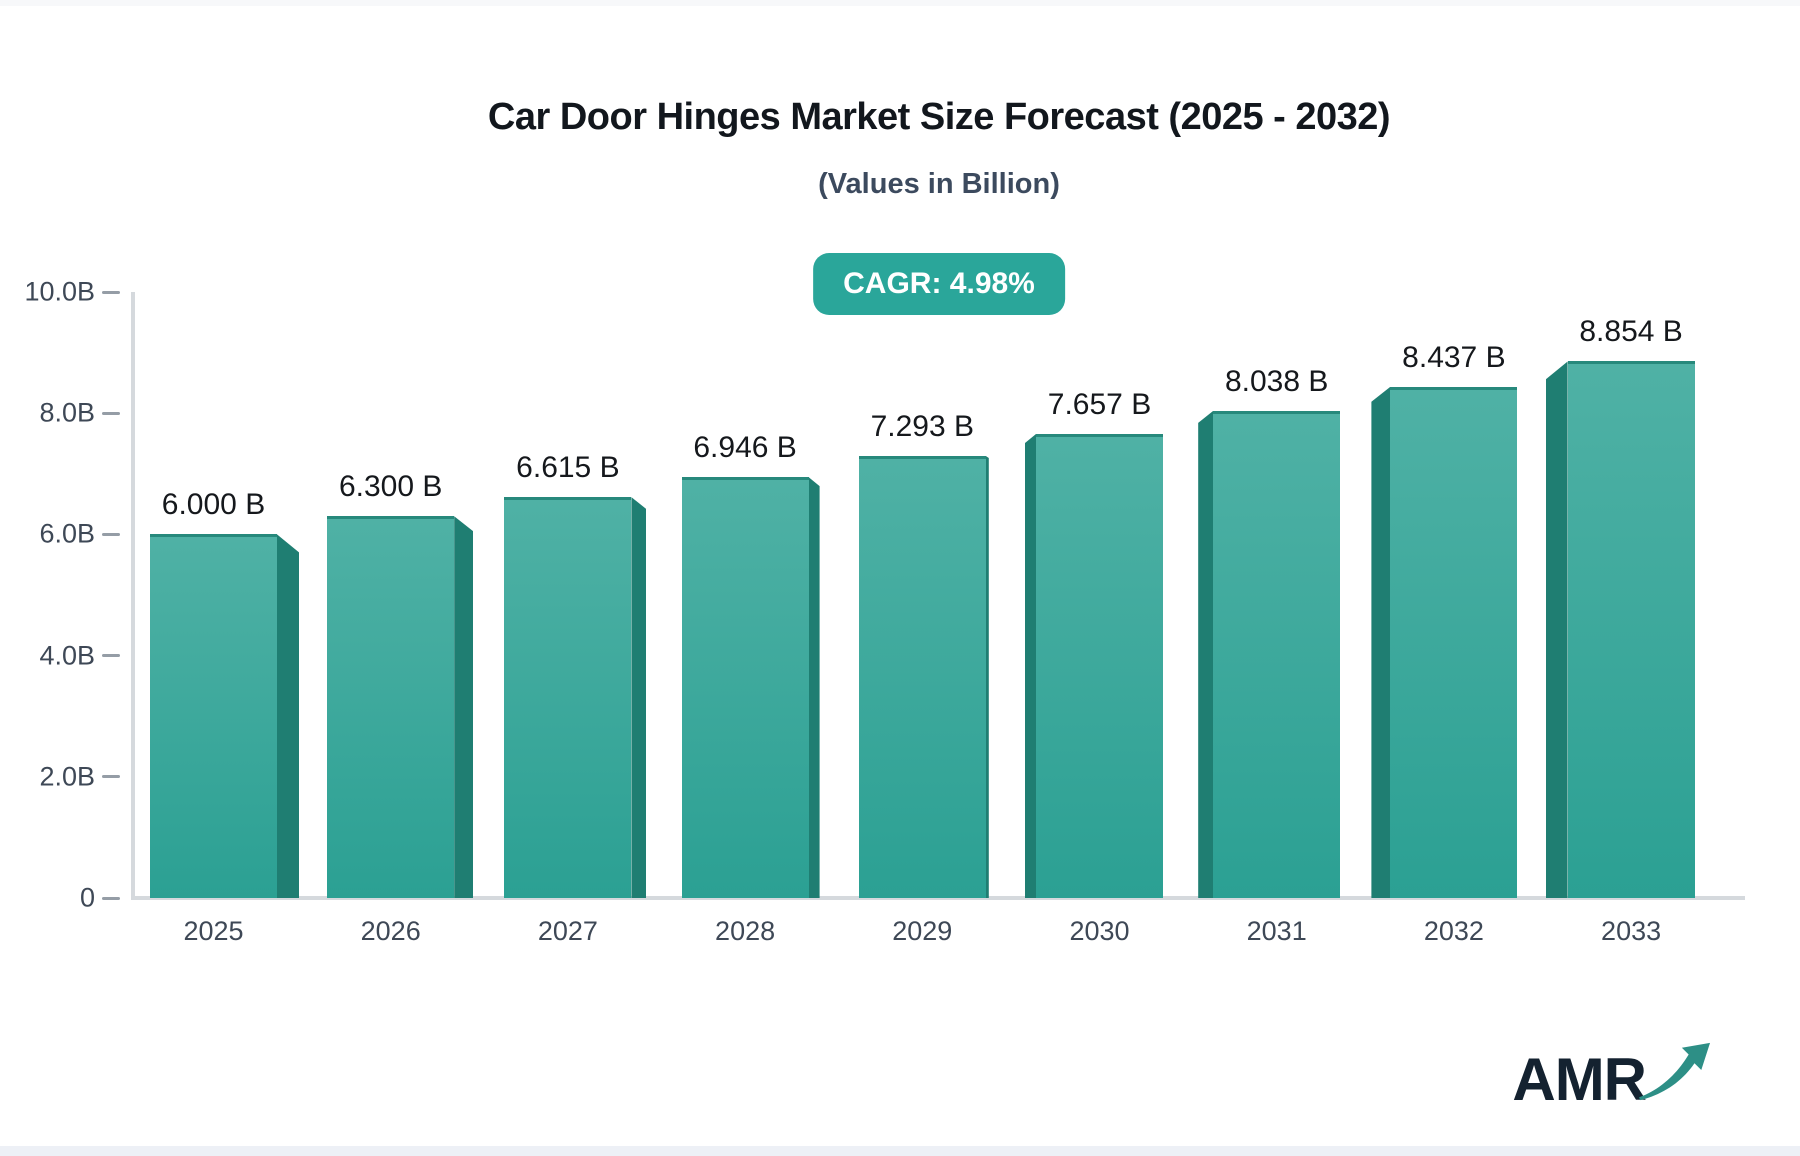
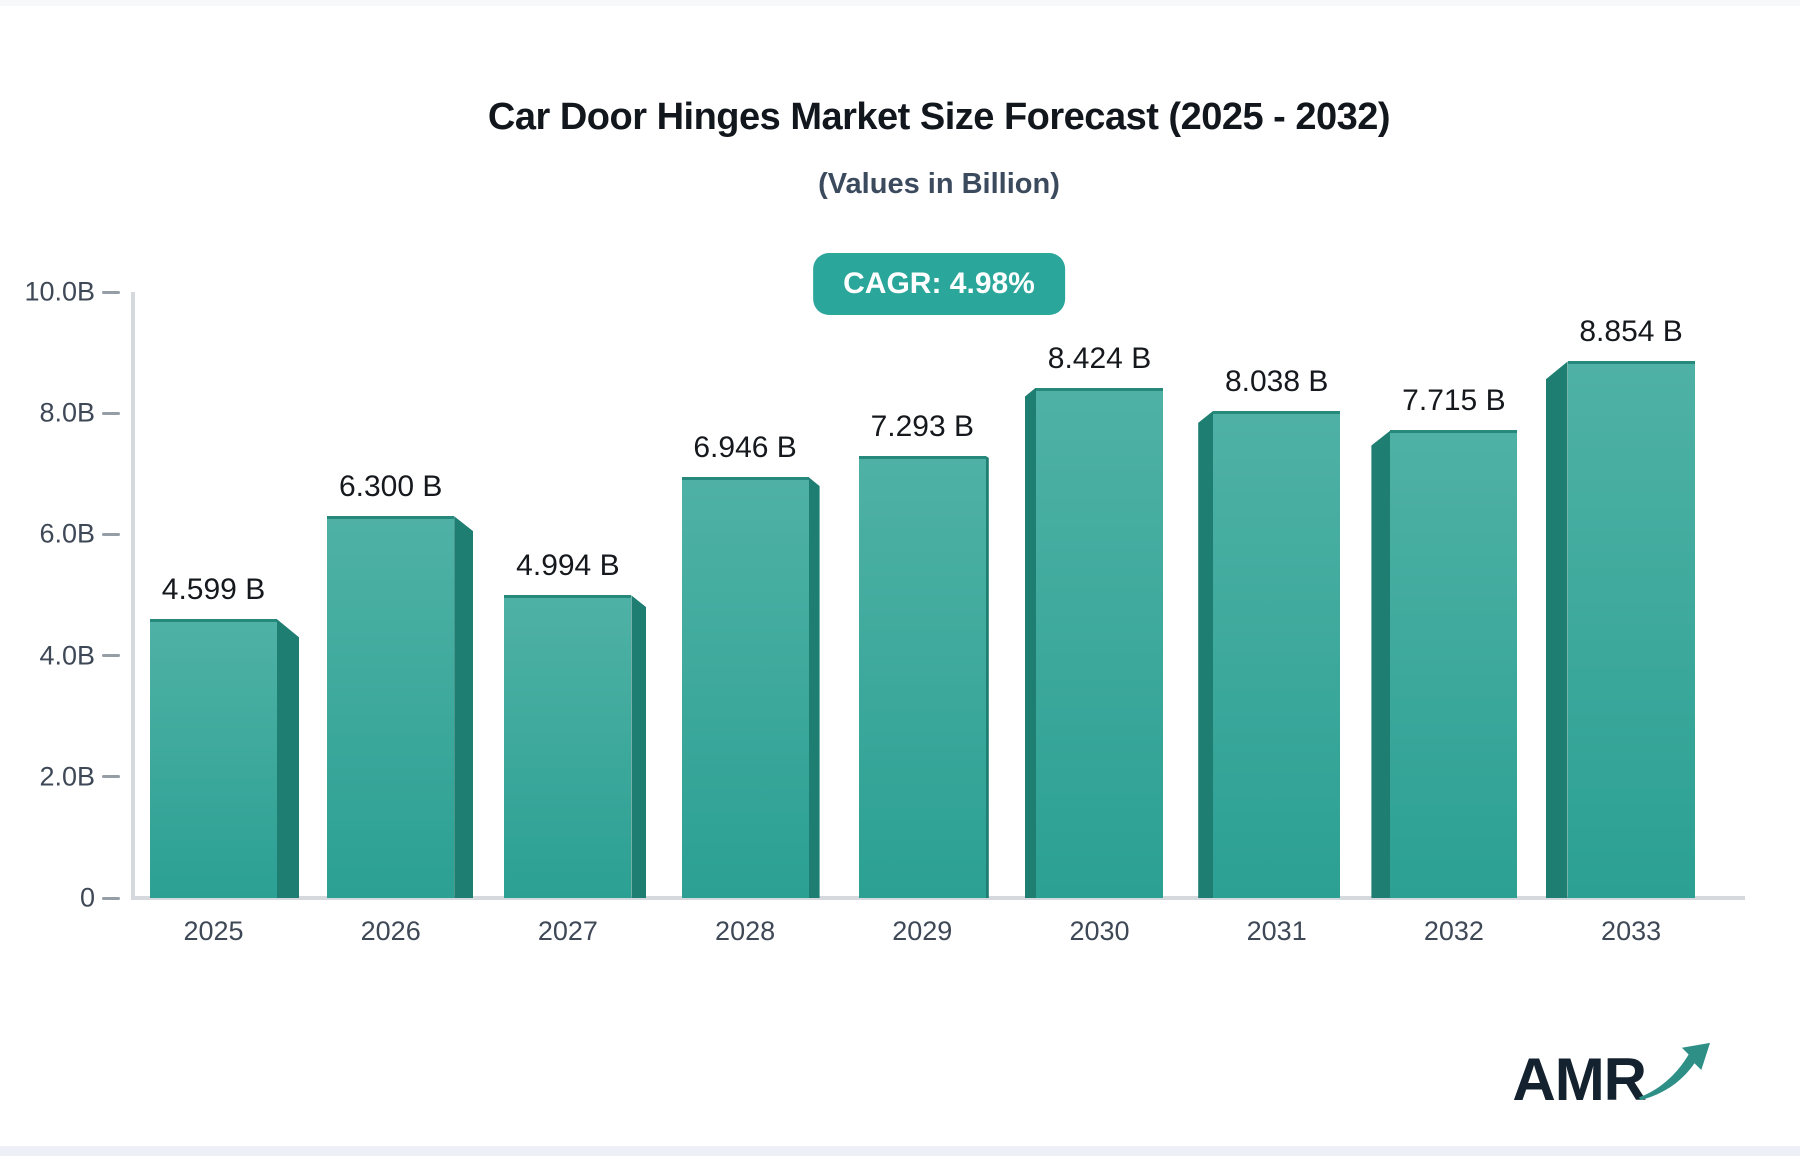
2025: 6.000 -> 4.599
2027: 6.615 -> 4.994
2030: 7.657 -> 8.424
2032: 8.437 -> 7.715
